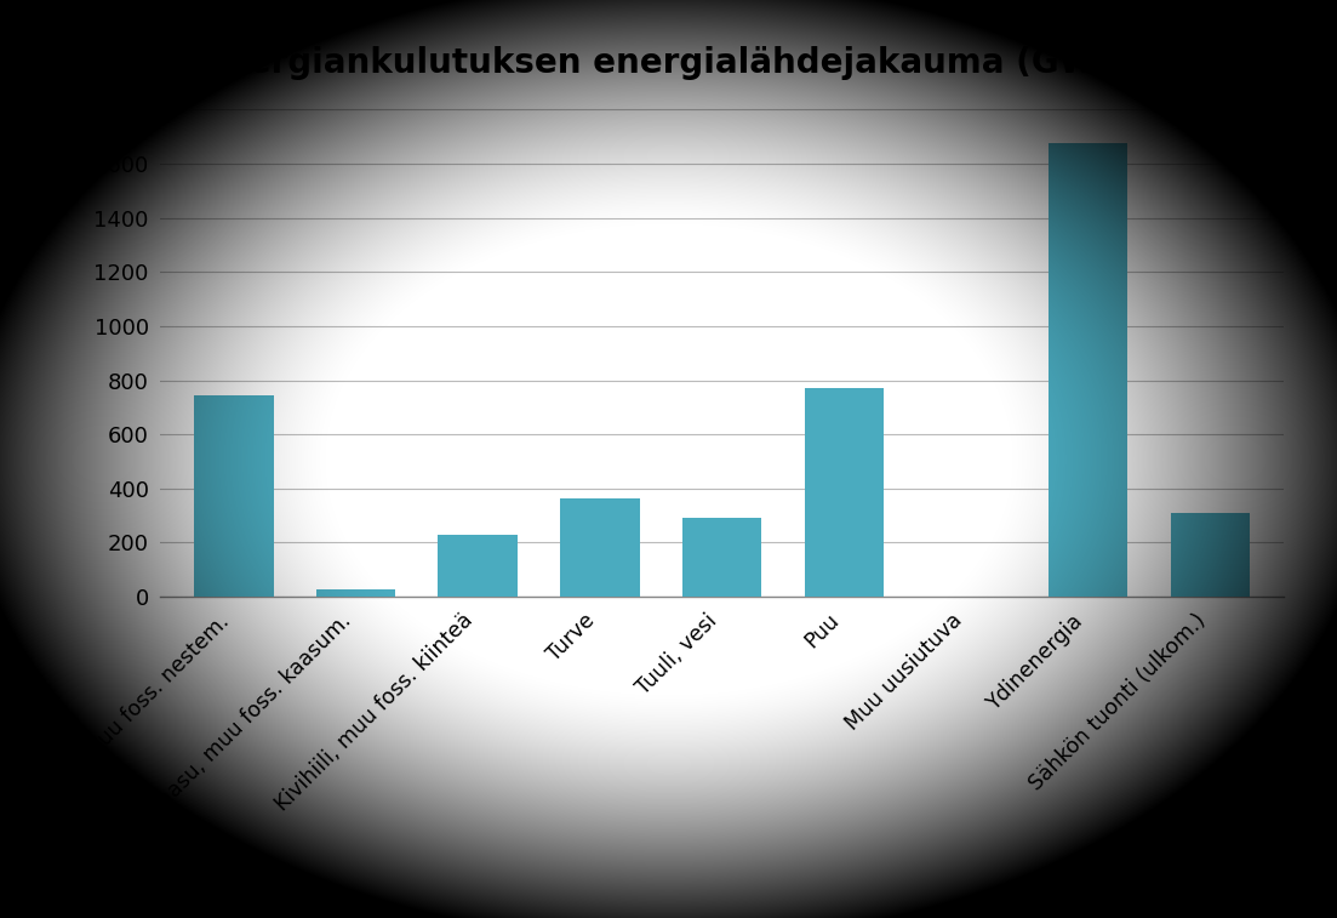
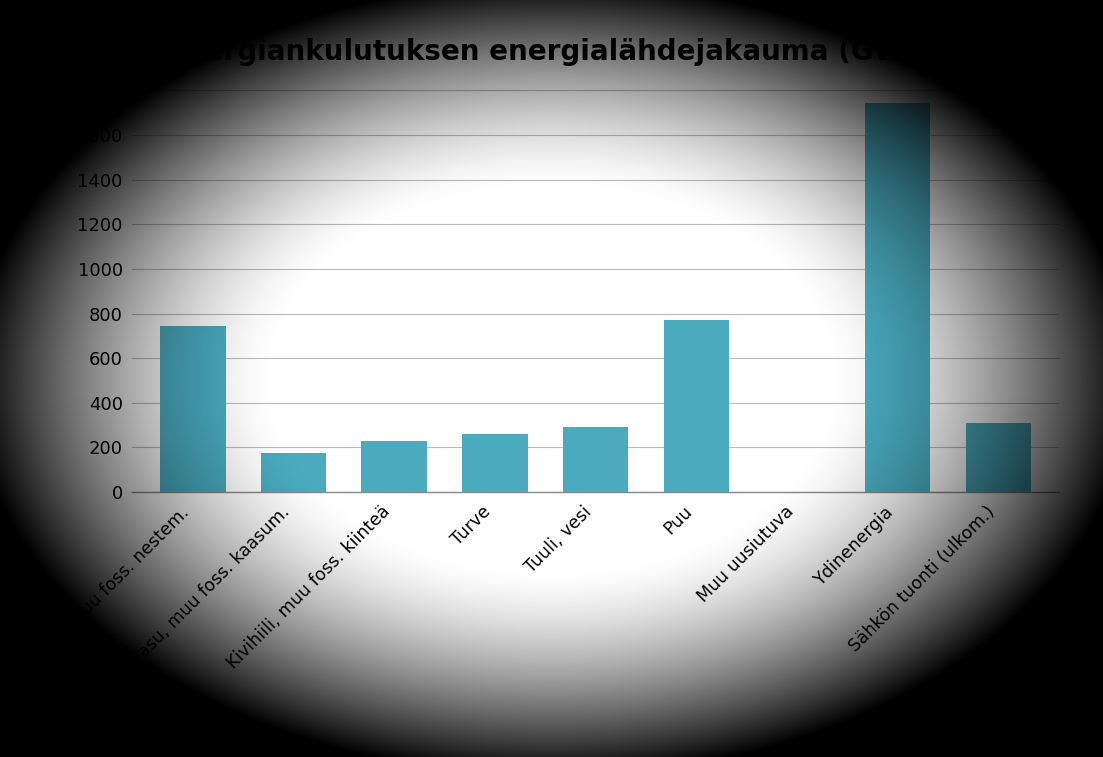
Maakaasu, muu foss. kaasum.: 28 -> 175
Turve: 365 -> 260
Ydinenergia: 1675 -> 1745
